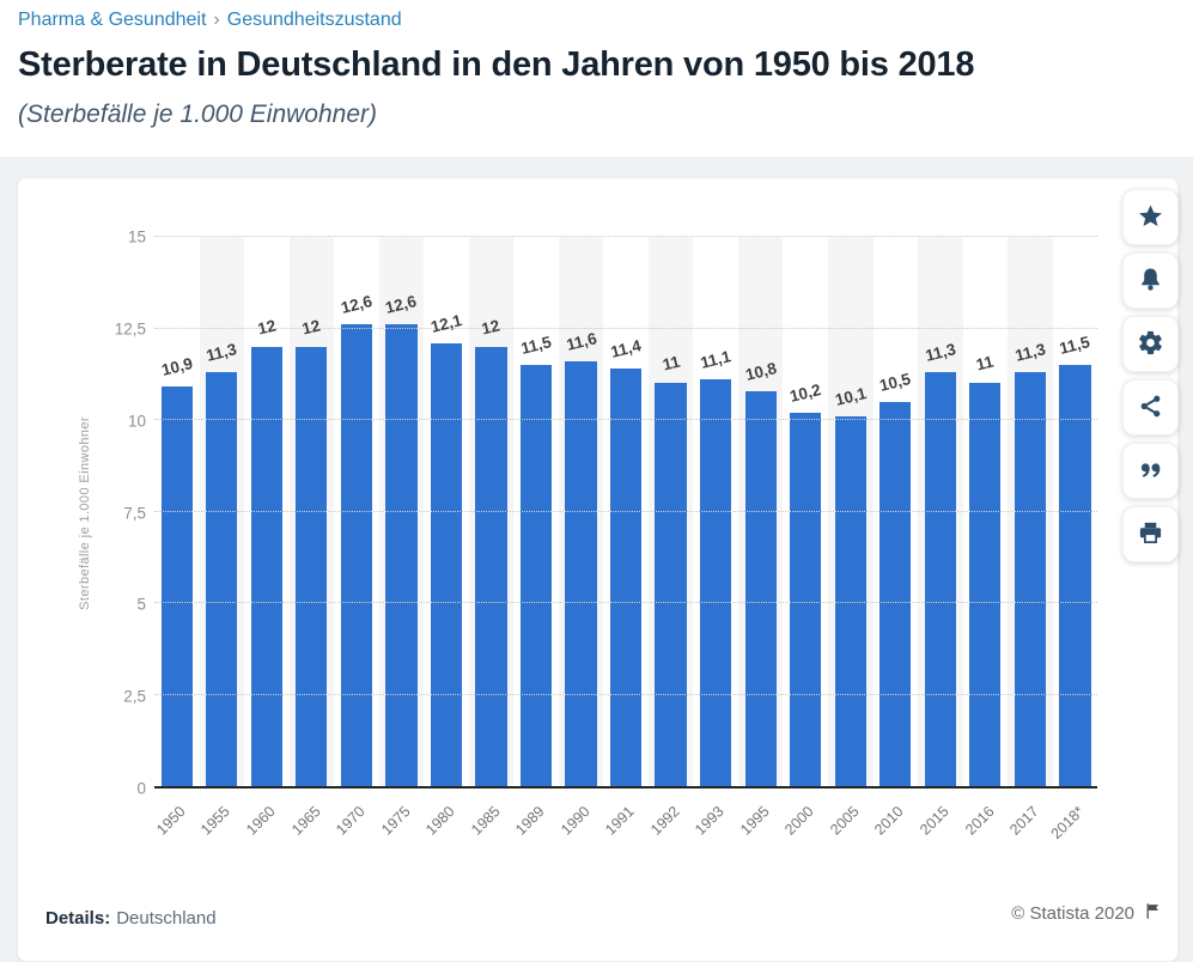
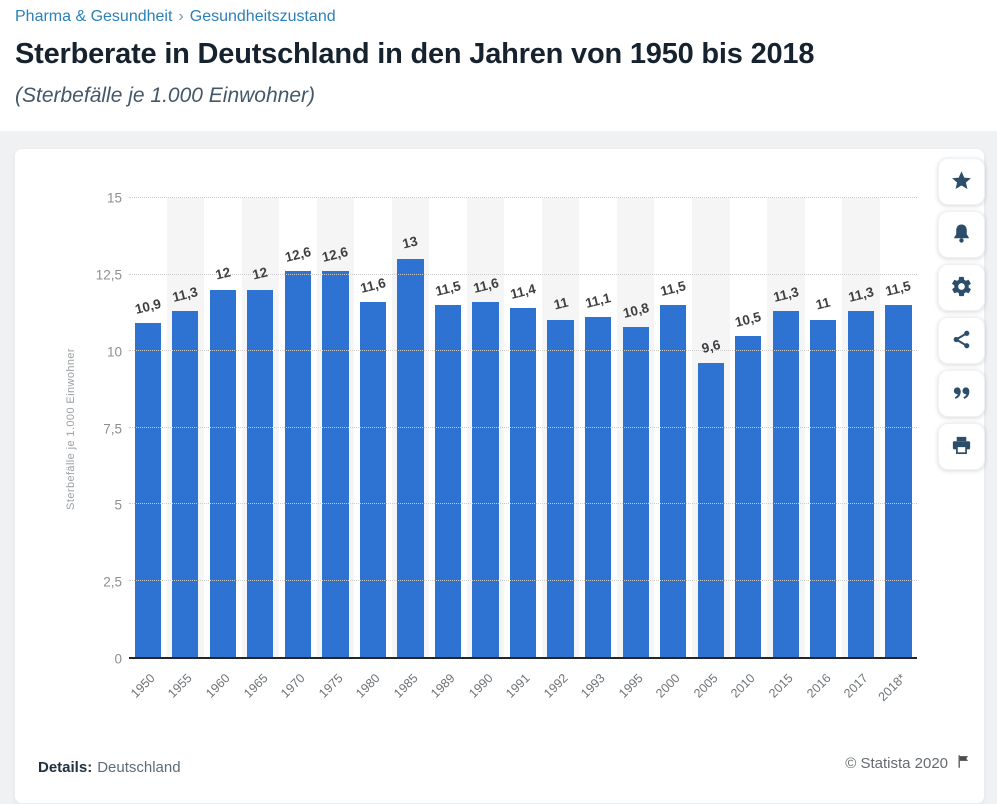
1980: 12,1 -> 11,6
1985: 12 -> 13
2000: 10,2 -> 11,5
2005: 10,1 -> 9,6
